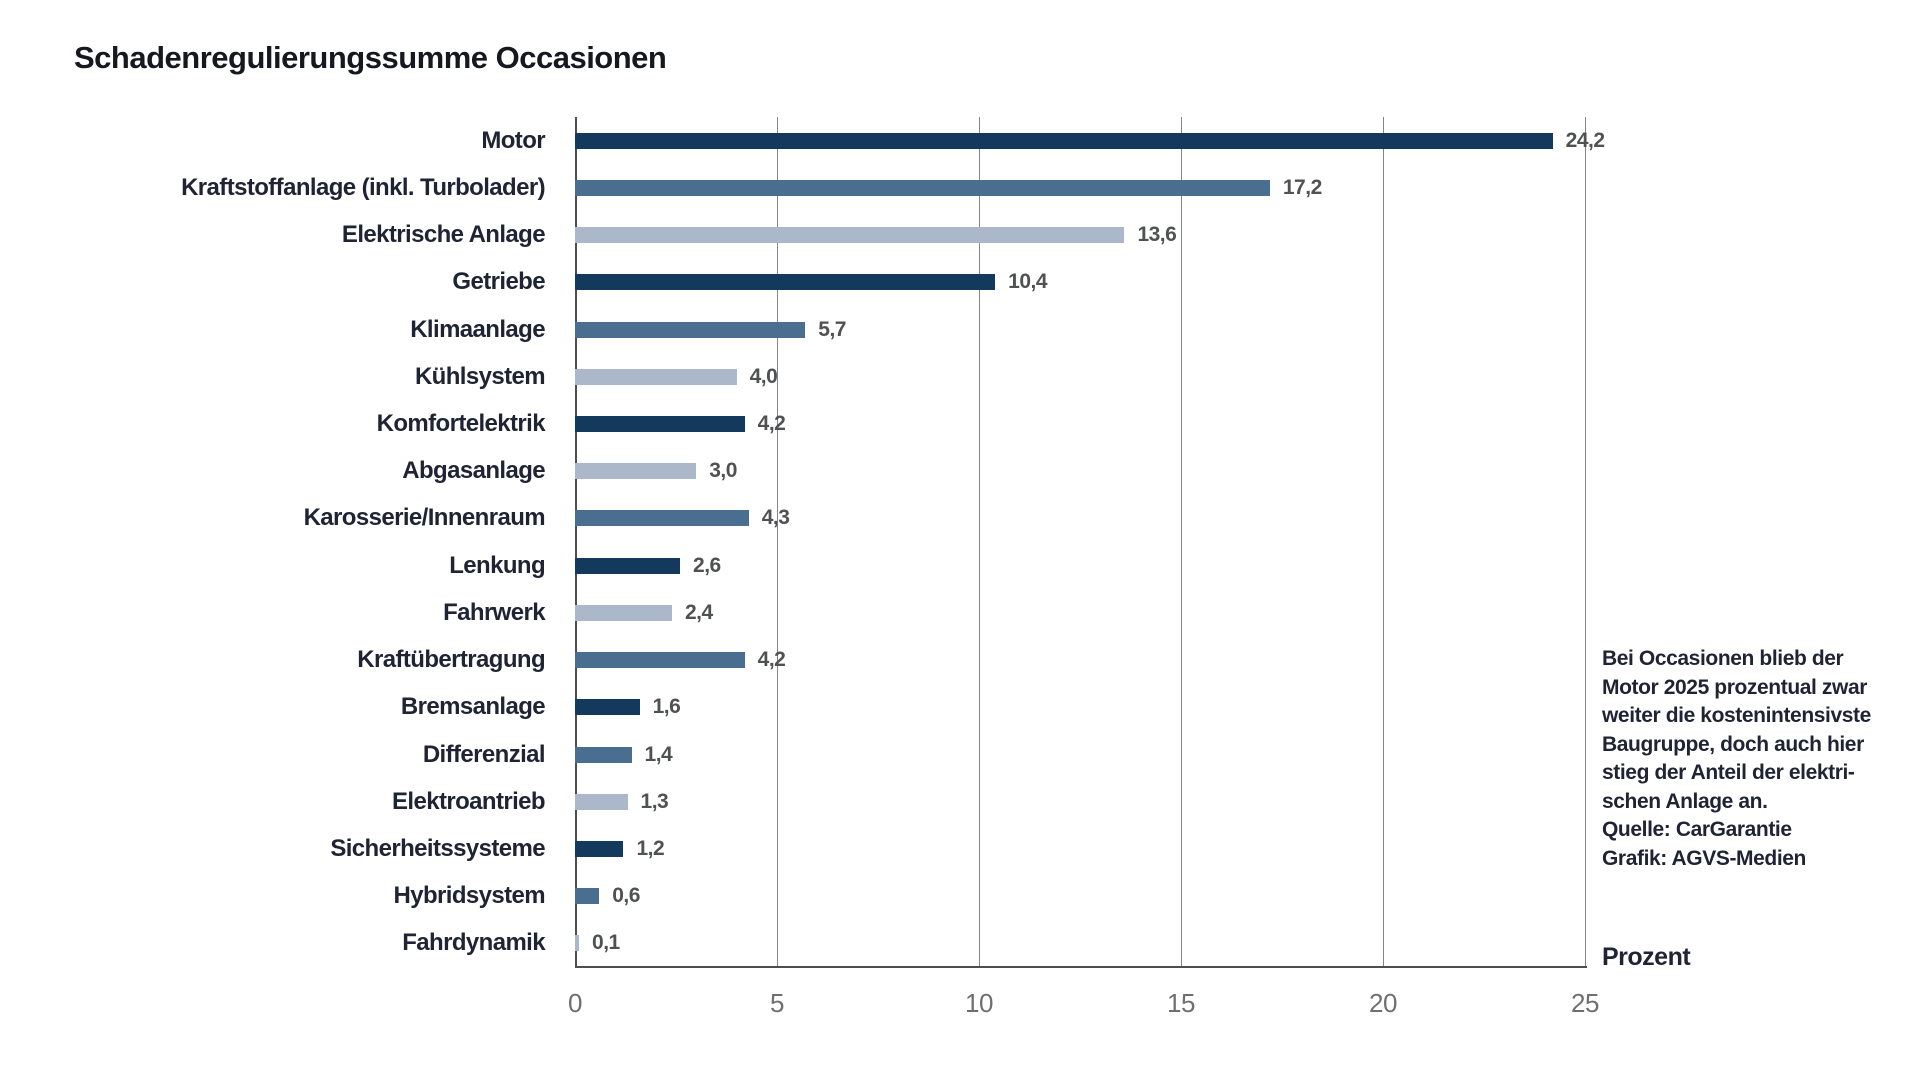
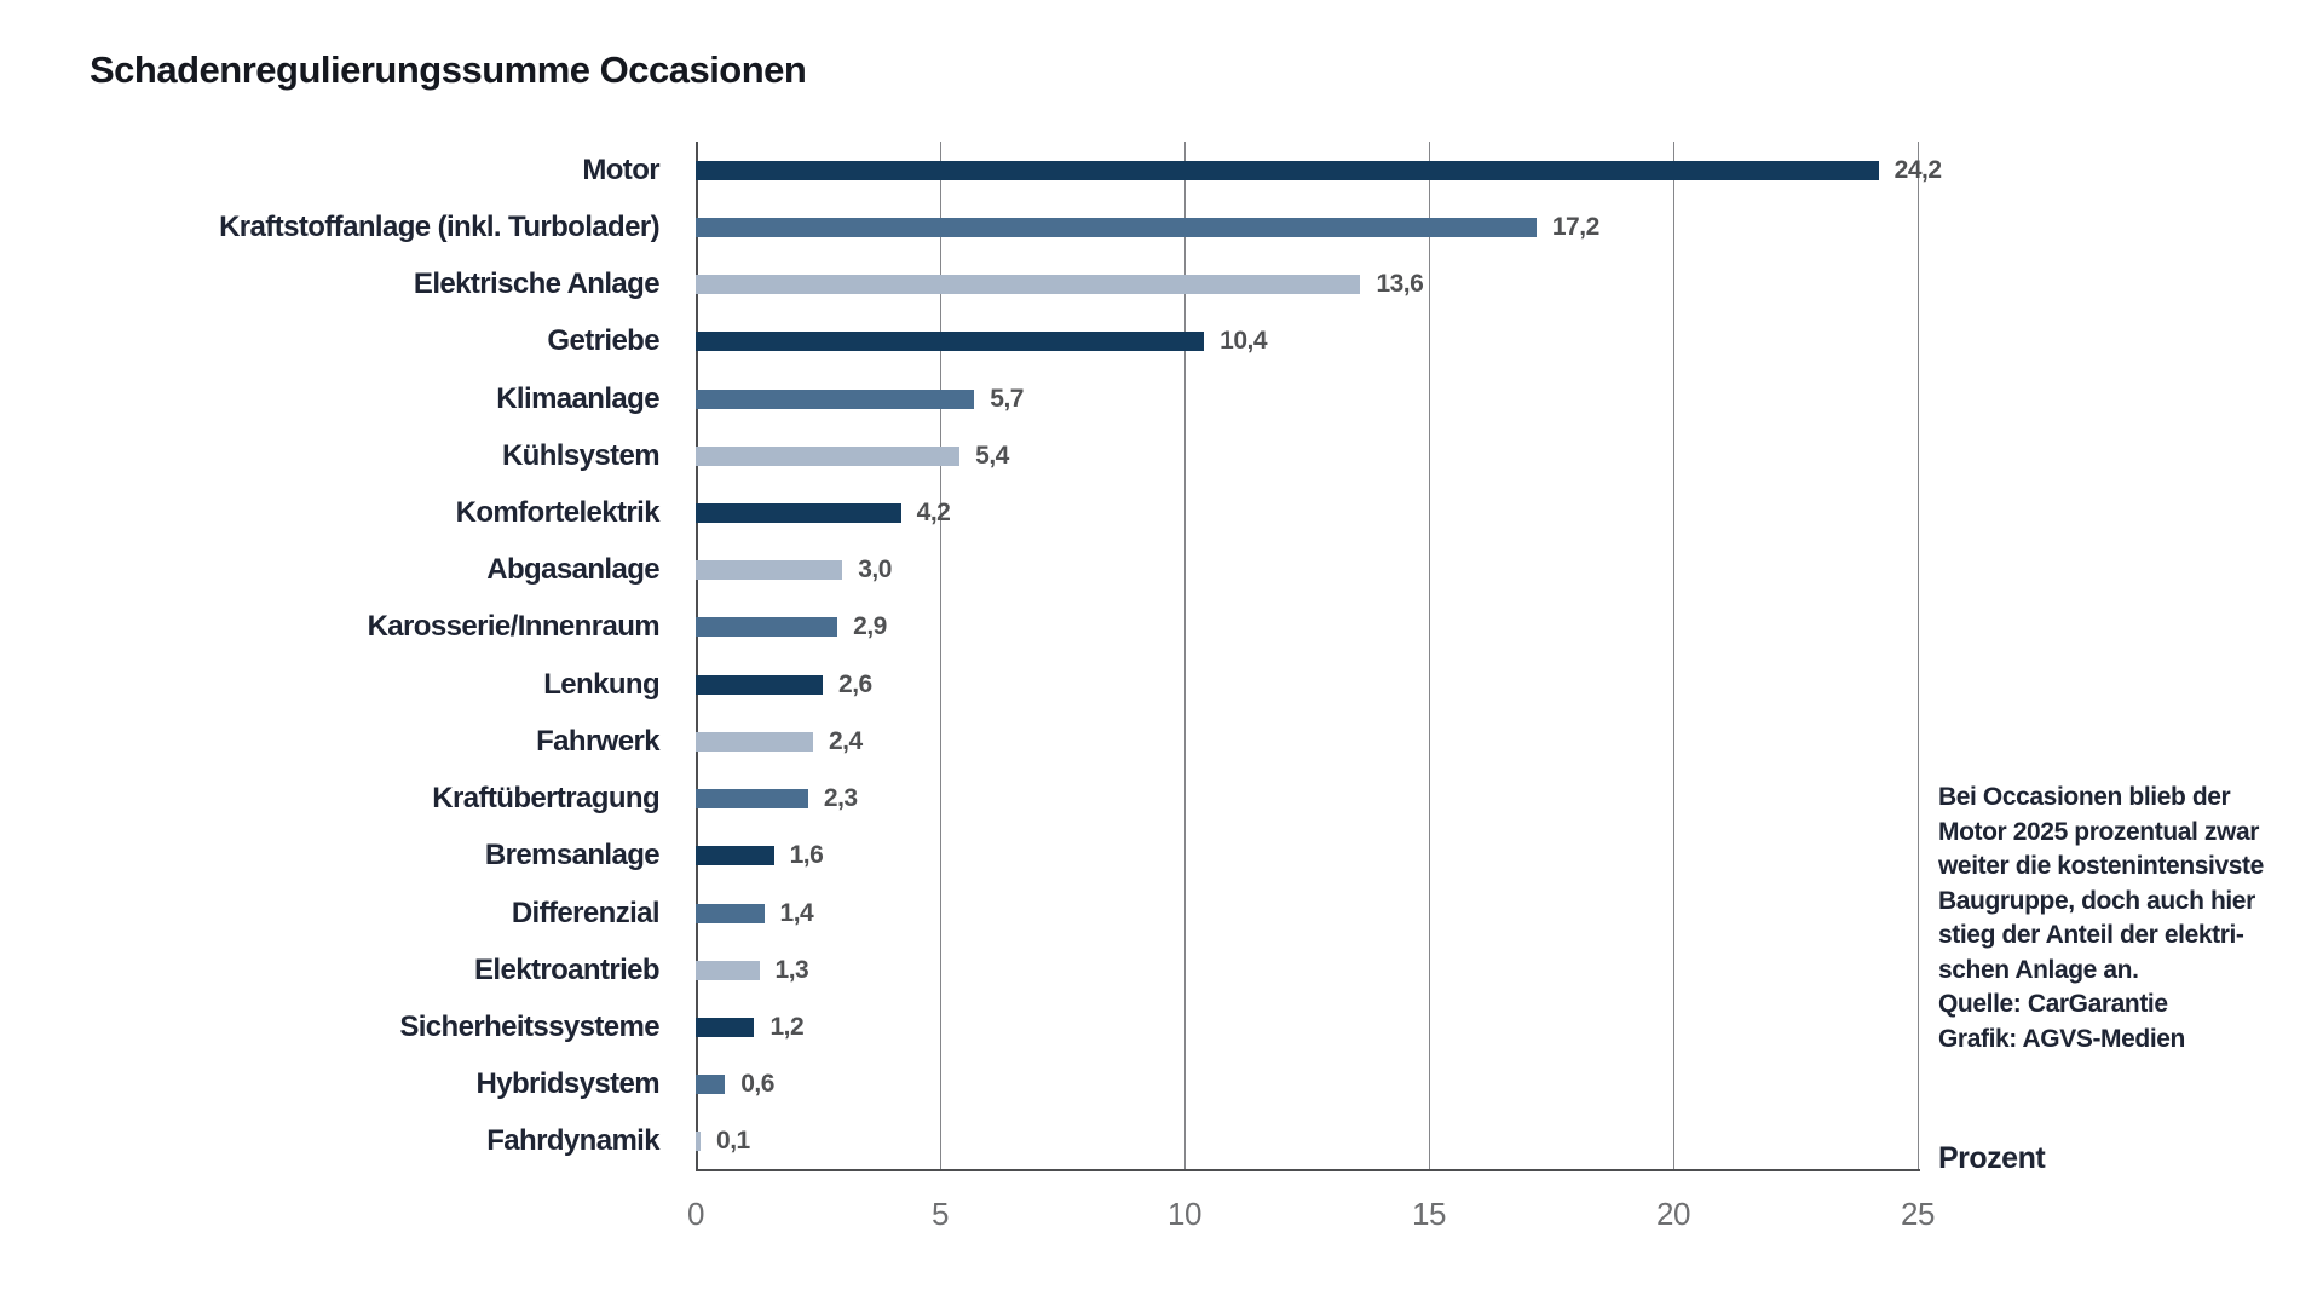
Kühlsystem: 4,0 -> 5,4
Karosserie/Innenraum: 4,3 -> 2,9
Kraftübertragung: 4,2 -> 2,3
